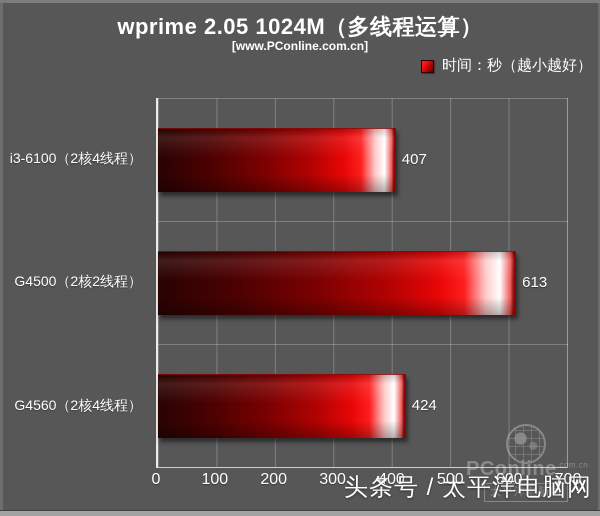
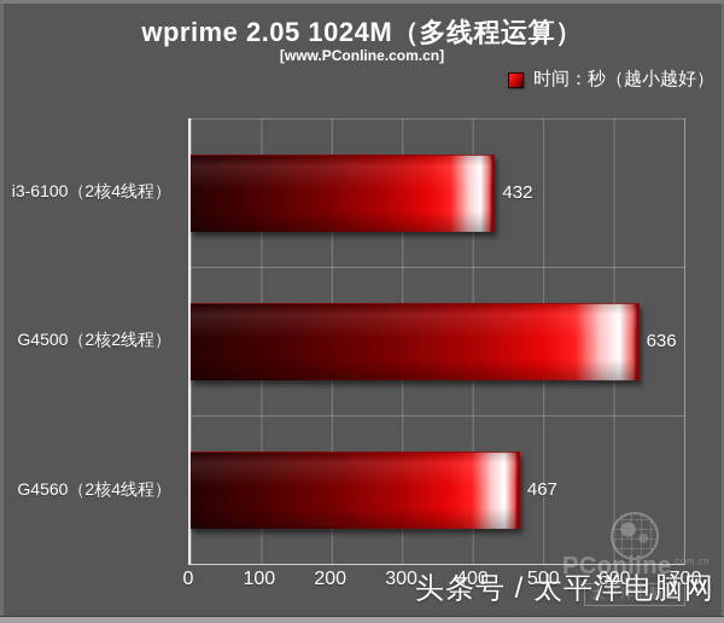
i3-6100（2核4线程）: 407 -> 432
G4500（2核2线程）: 613 -> 636
G4560（2核4线程）: 424 -> 467
